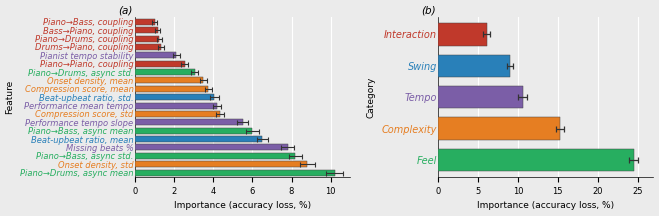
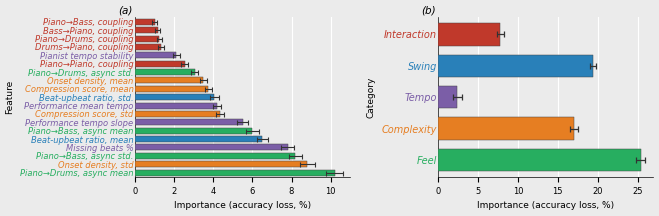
Interaction: 6.1 -> 7.8
Swing: 9.0 -> 19.4
Tempo: 10.6 -> 2.4
Complexity: 15.3 -> 17.0
Feel: 24.5 -> 25.4
